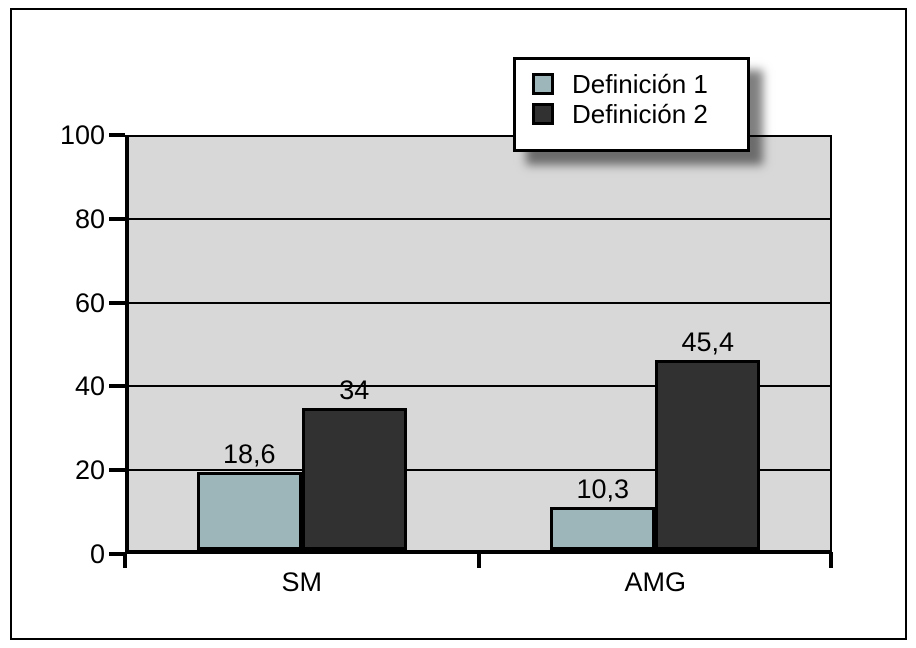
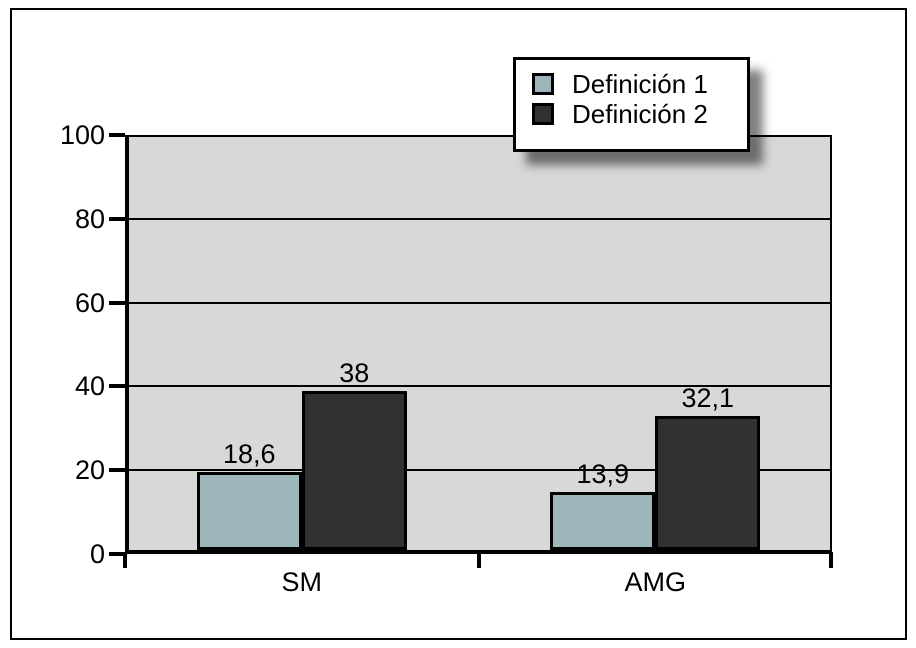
Definición 2/SM: 34 -> 38
Definición 1/AMG: 10,3 -> 13,9
Definición 2/AMG: 45,4 -> 32,1
